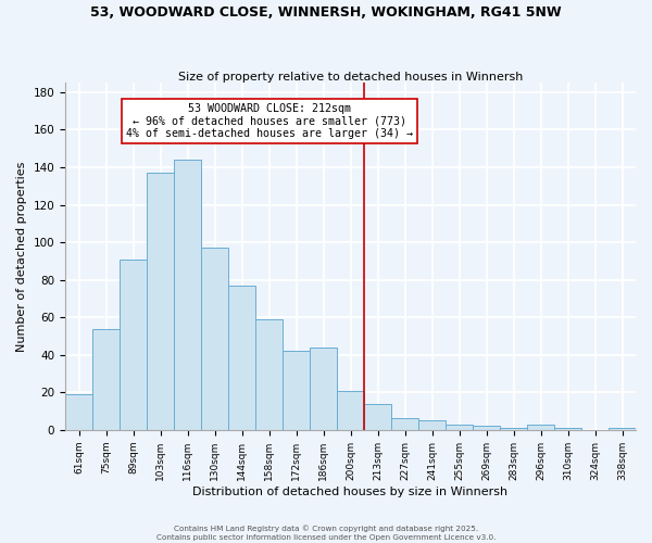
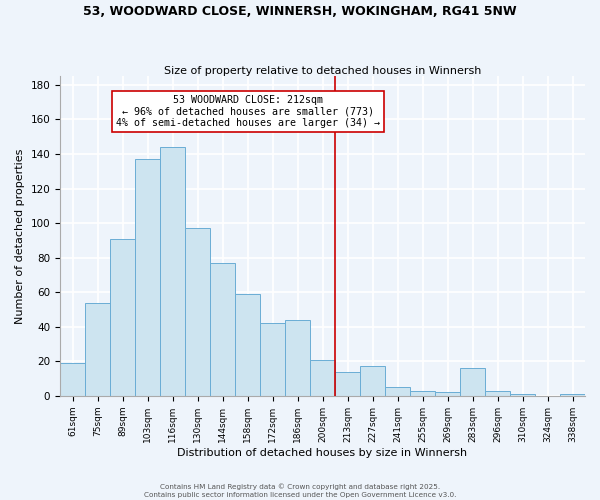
227sqm: 6 -> 17
283sqm: 1 -> 16
